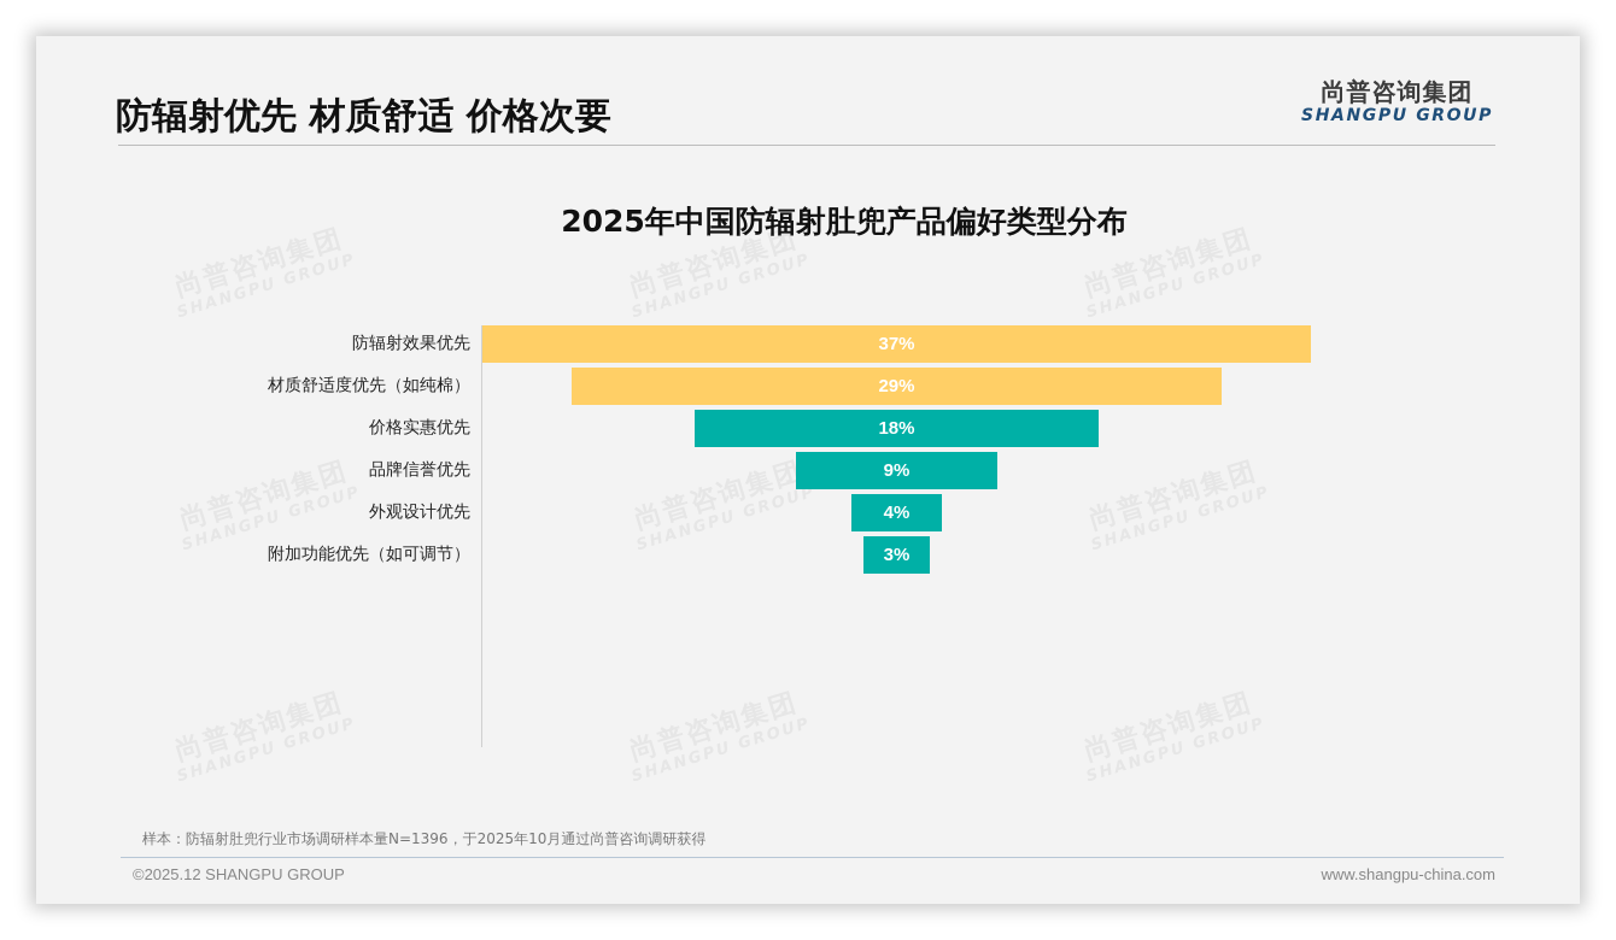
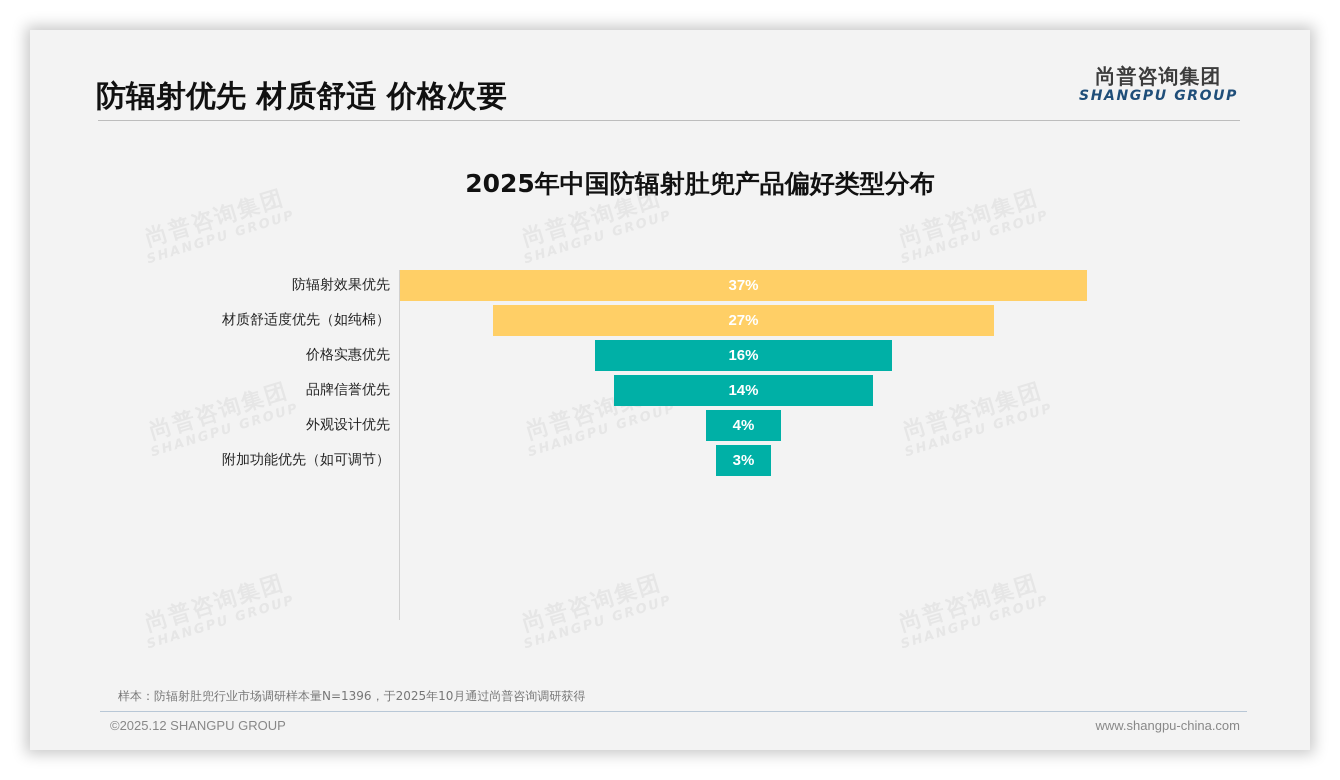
材质舒适度优先（如纯棉）: 29% -> 27%
价格实惠优先: 18% -> 16%
品牌信誉优先: 9% -> 14%
